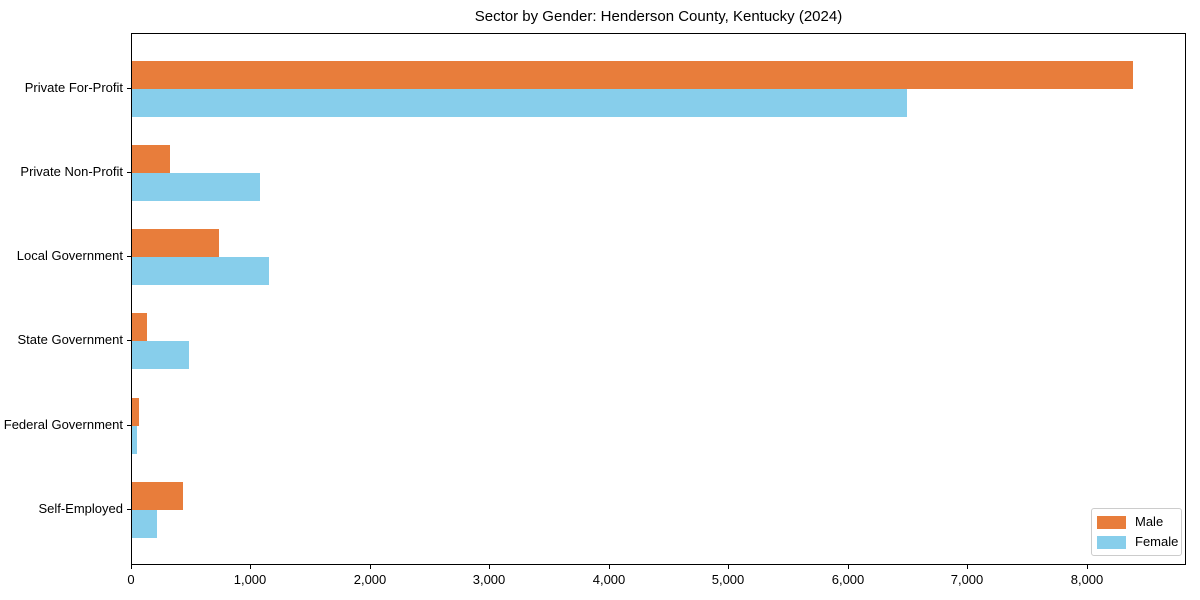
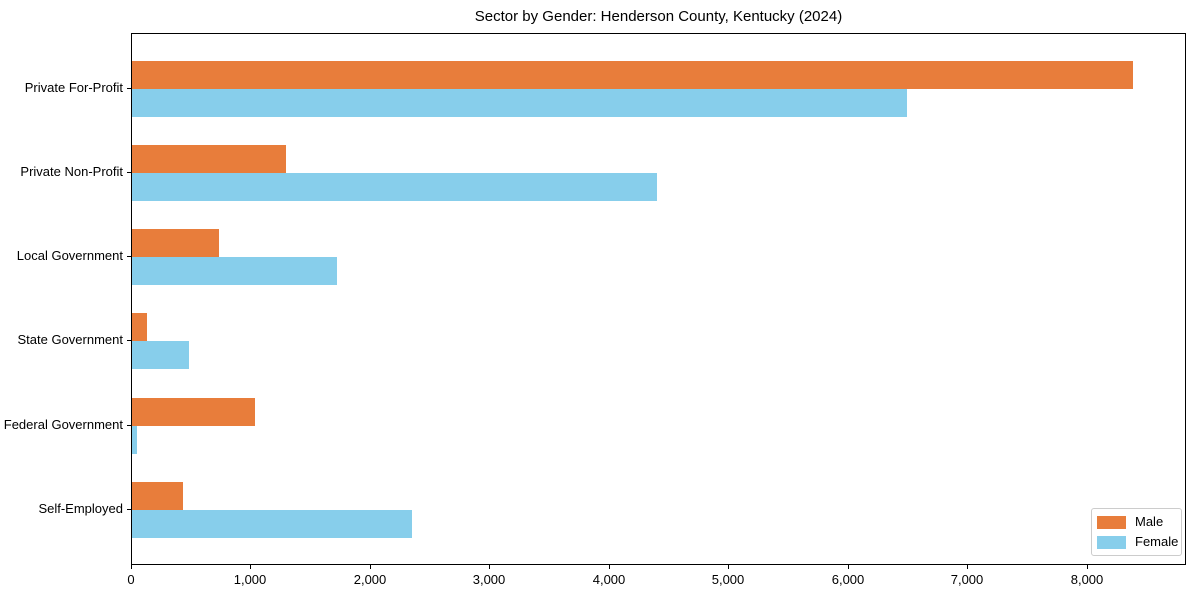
Male/Private Non-Profit: 320 -> 1290
Female/Private Non-Profit: 1070 -> 4400
Female/Local Government: 1150 -> 1720
Male/Federal Government: 60 -> 1030
Female/Self-Employed: 210 -> 2350
